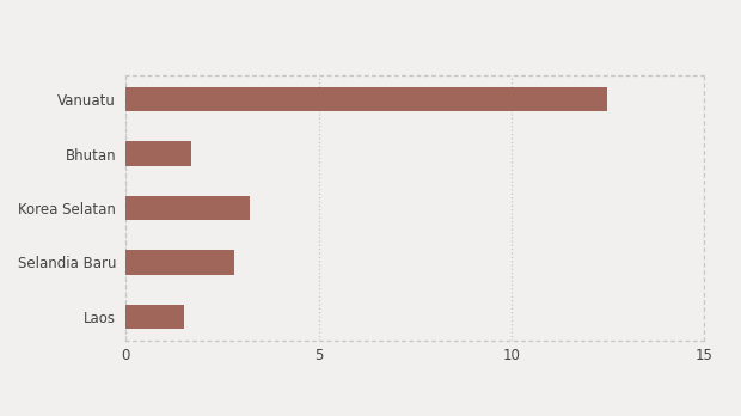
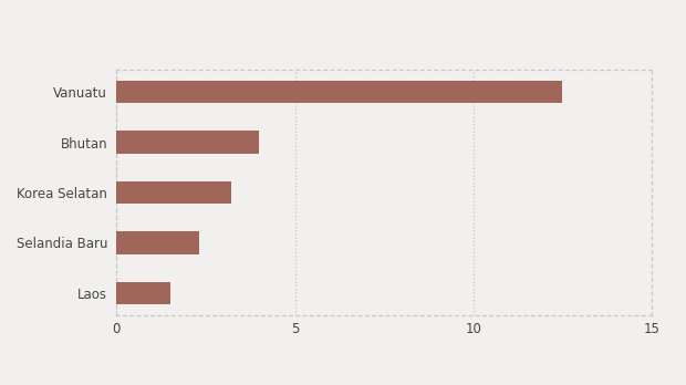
Bhutan: 1.7 -> 4.0
Selandia Baru: 2.8 -> 2.3
